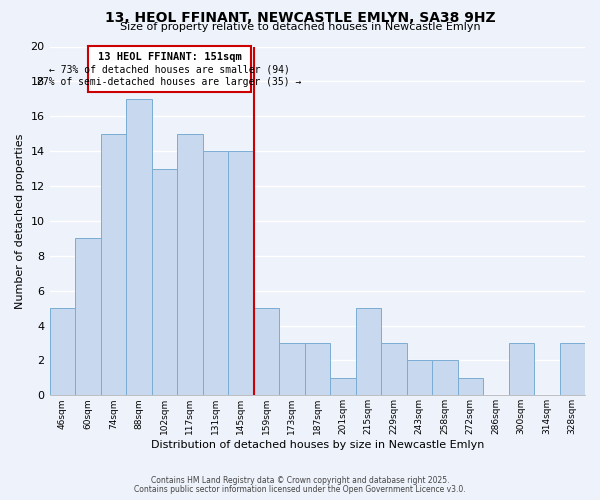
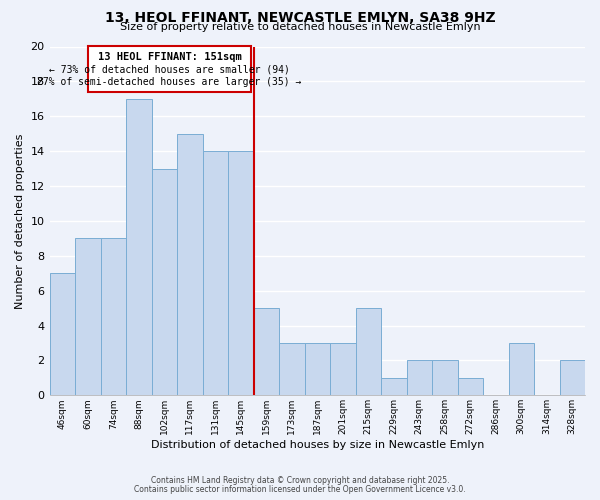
46sqm: 5 -> 7
74sqm: 15 -> 9
201sqm: 1 -> 3
229sqm: 3 -> 1
328sqm: 3 -> 2
